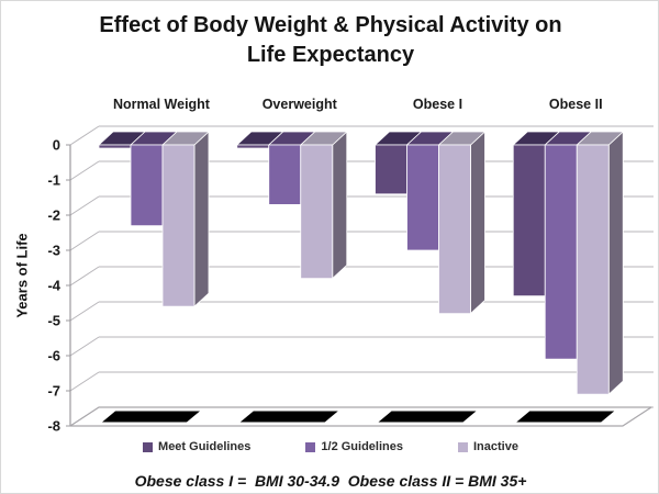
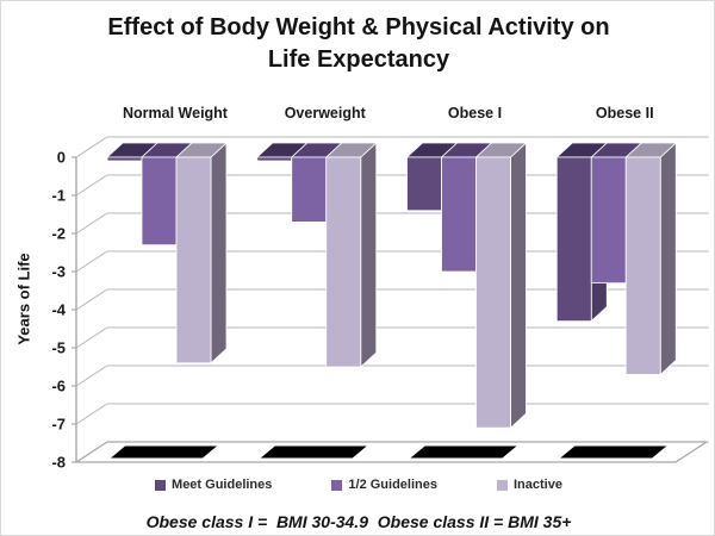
Inactive/Normal Weight: -4.6 -> -5.4
Inactive/Overweight: -3.8 -> -5.5
Inactive/Obese I: -4.8 -> -7.1
1/2 Guidelines/Obese II: -6.1 -> -3.3
Inactive/Obese II: -7.1 -> -5.7
